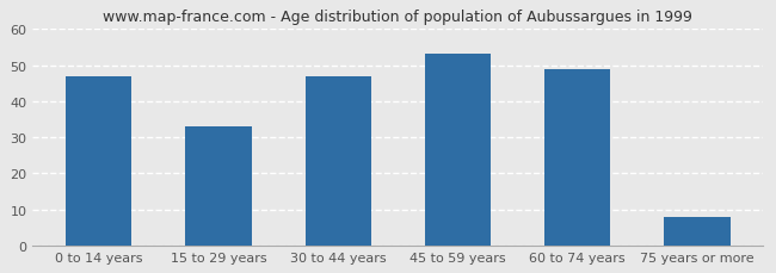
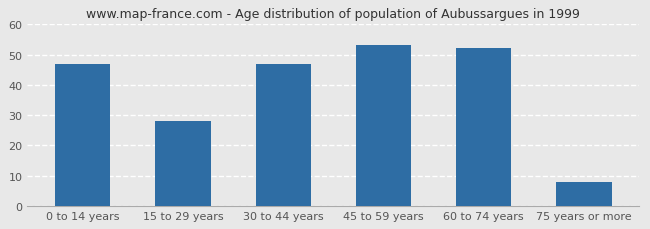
15 to 29 years: 33 -> 28
60 to 74 years: 49 -> 52
